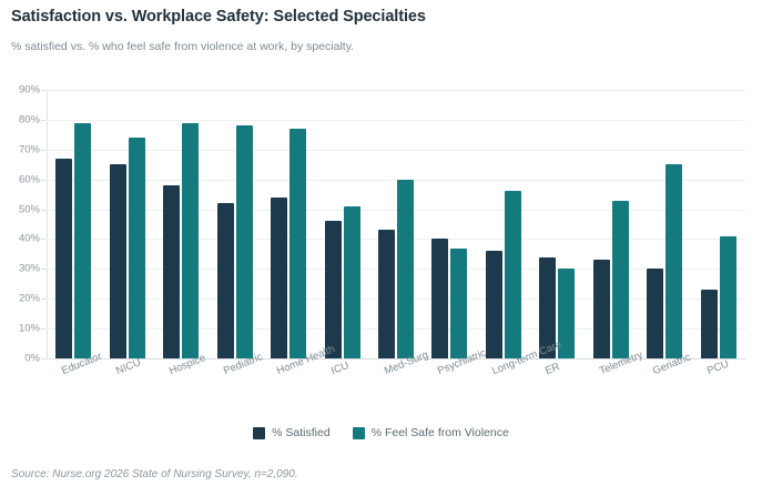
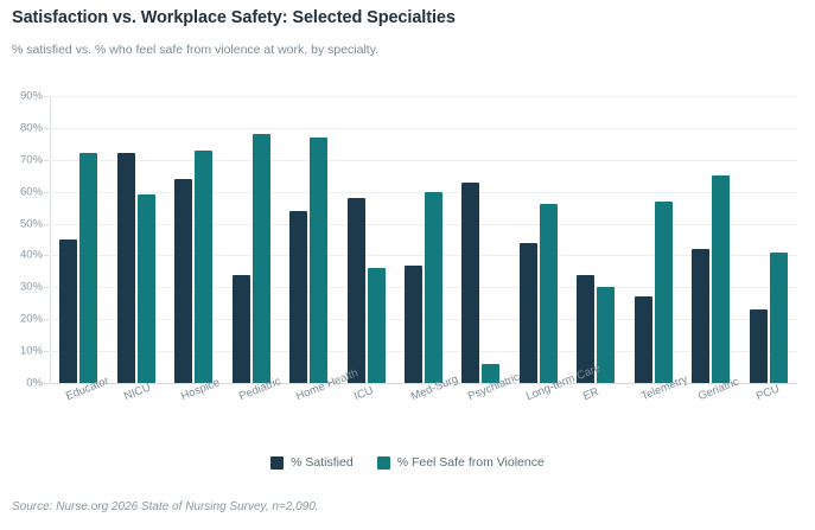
% Satisfied/Educator: 67% -> 45%
% Feel Safe from Violence/Educator: 79% -> 72%
% Satisfied/NICU: 65% -> 72%
% Feel Safe from Violence/NICU: 74% -> 59%
% Satisfied/Hospice: 58% -> 64%
% Feel Safe from Violence/Hospice: 79% -> 73%
% Satisfied/Pediatric: 52% -> 34%
% Satisfied/ICU: 46% -> 58%
% Feel Safe from Violence/ICU: 51% -> 36%
% Satisfied/Med-Surg: 43% -> 37%
% Satisfied/Psychiatric: 40% -> 63%
% Feel Safe from Violence/Psychiatric: 37% -> 6%
% Satisfied/Long-term Care: 36% -> 44%
% Satisfied/Telemetry: 33% -> 27%
% Feel Safe from Violence/Telemetry: 53% -> 57%
% Satisfied/Geriatric: 30% -> 42%
